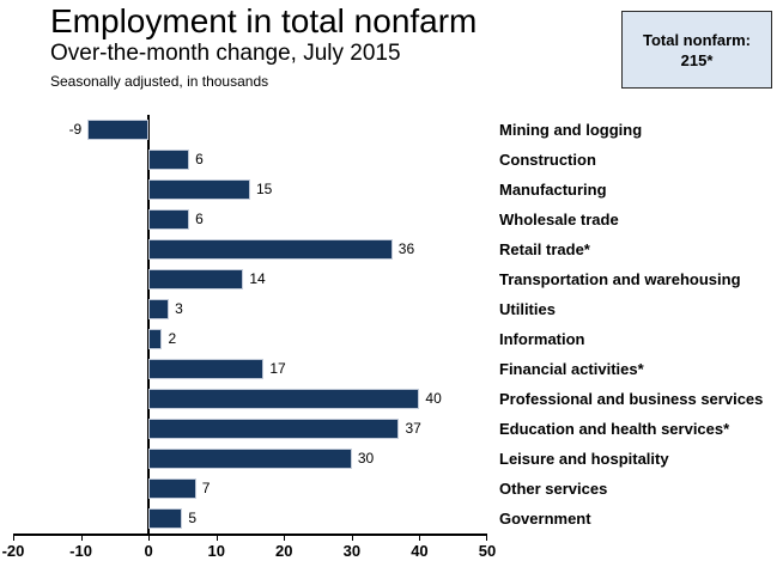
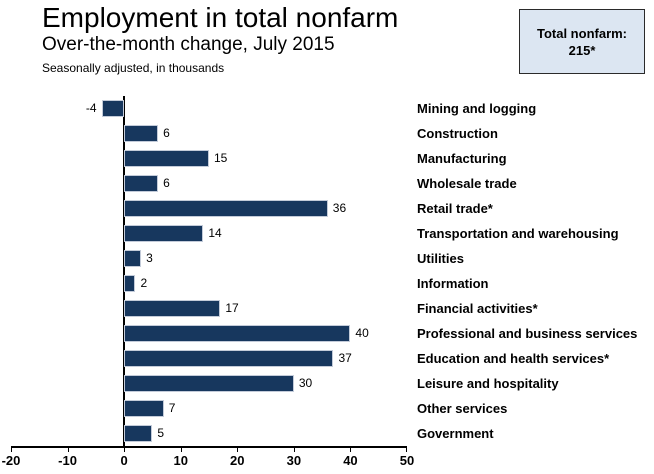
Mining and logging: -9 -> -4
